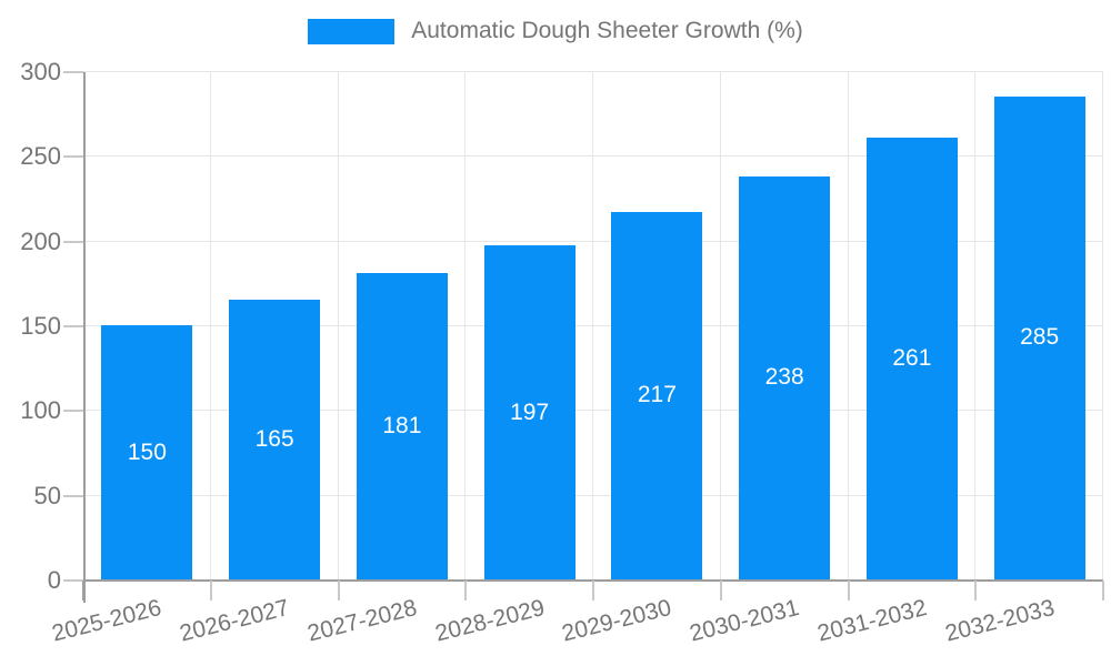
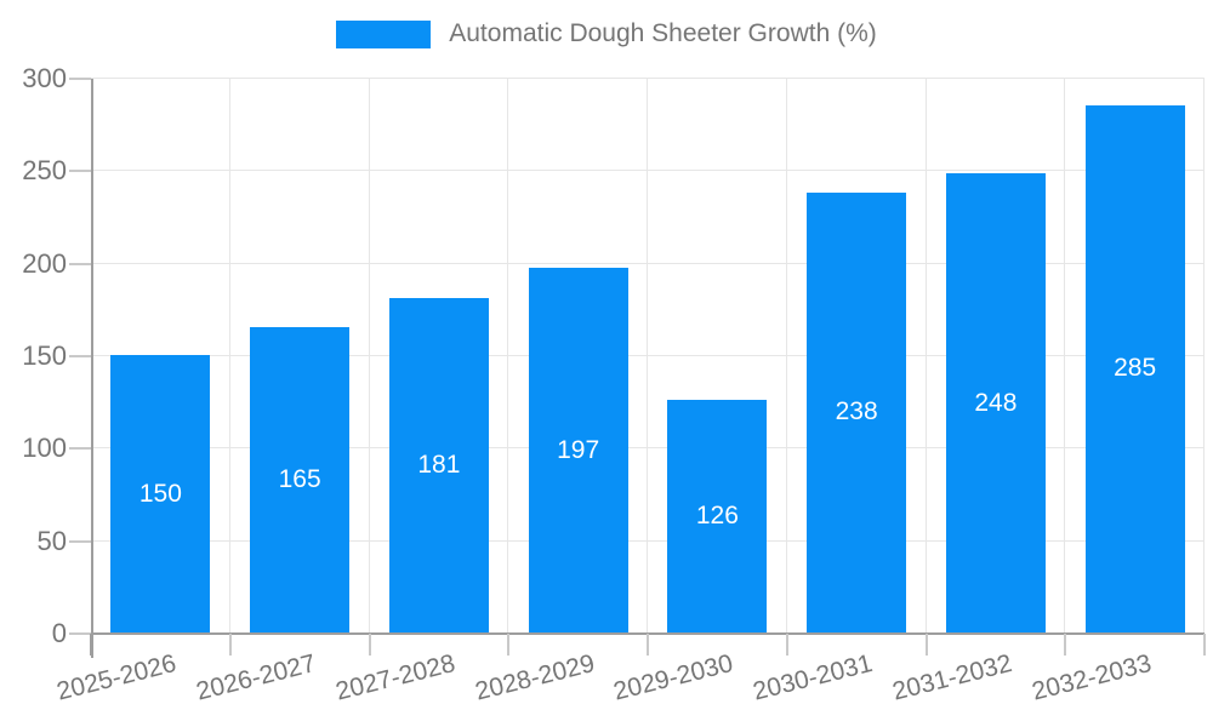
2029-2030: 217 -> 126
2031-2032: 261 -> 248
